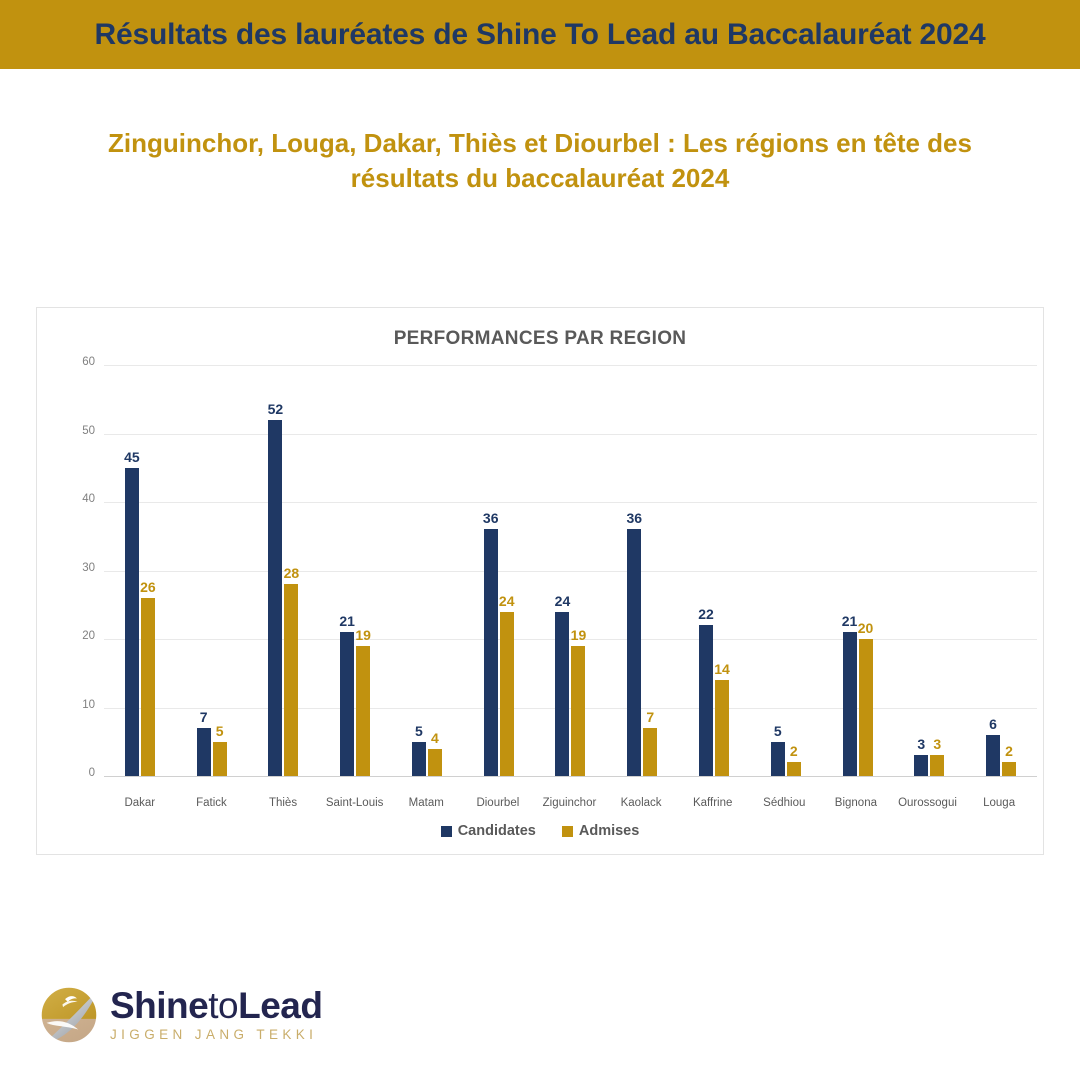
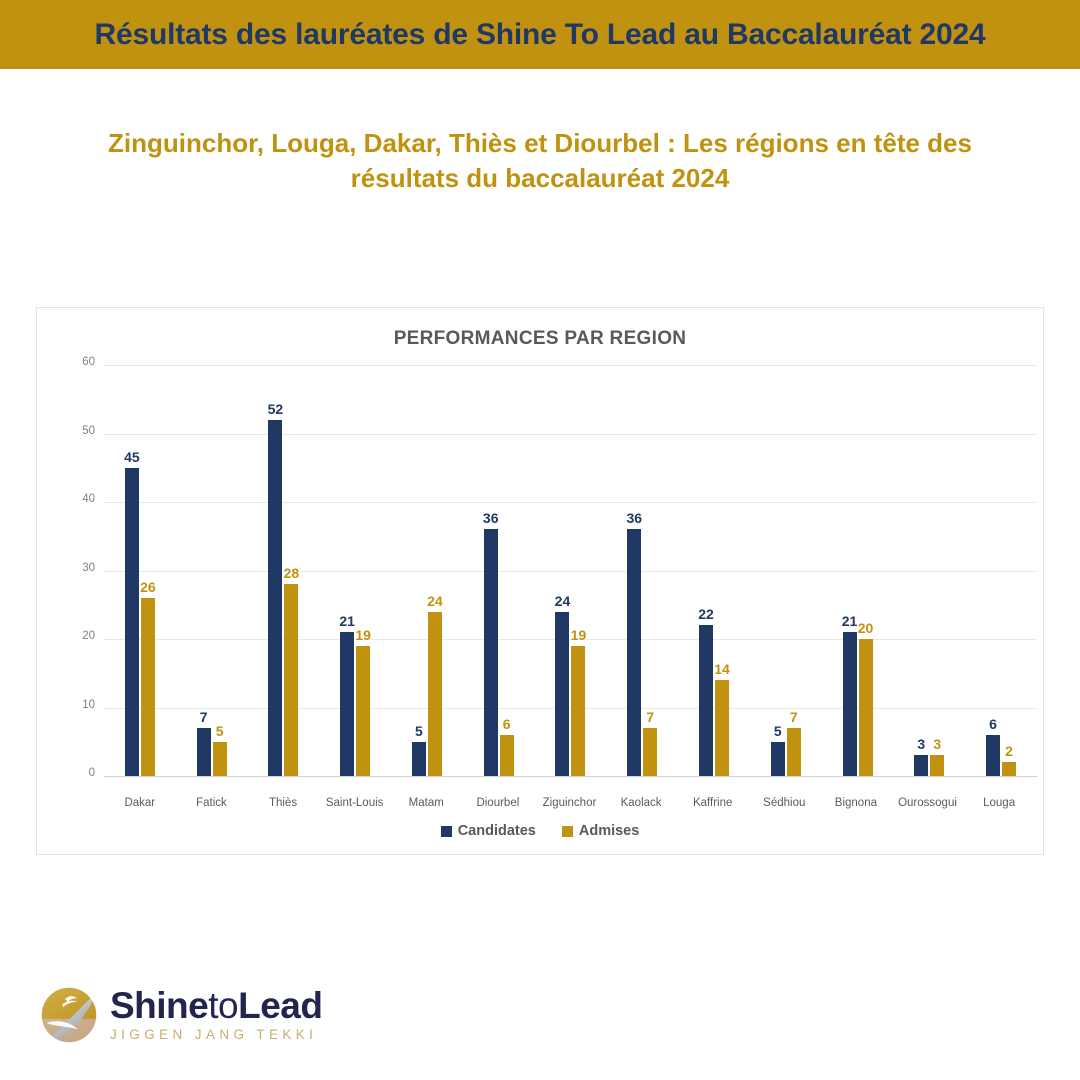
Admises/Matam: 4 -> 24
Admises/Diourbel: 24 -> 6
Admises/Sédhiou: 2 -> 7
